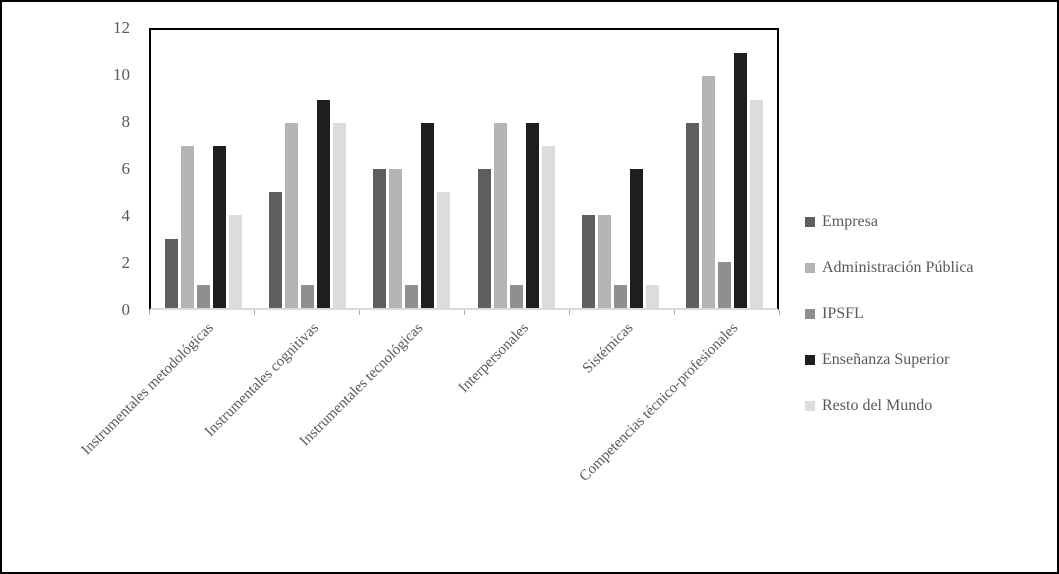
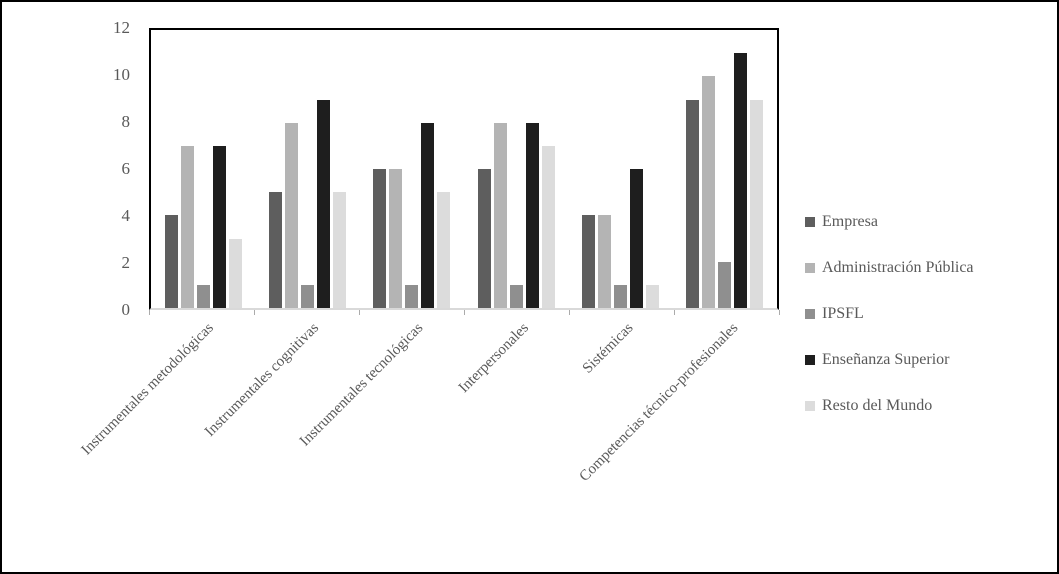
Empresa/Instrumentales metodológicas: 3 -> 4
Resto del Mundo/Instrumentales metodológicas: 4 -> 3
Resto del Mundo/Instrumentales cognitivas: 8 -> 5
Empresa/Competencias técnico-profesionales: 8 -> 9
